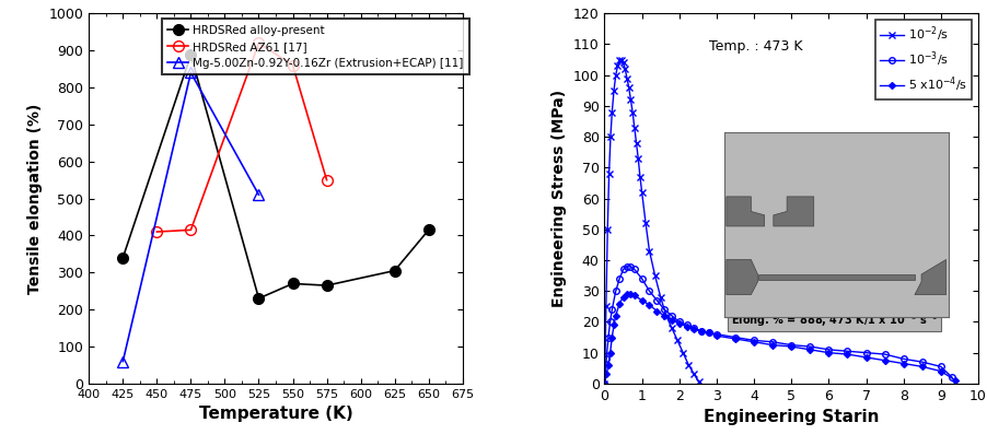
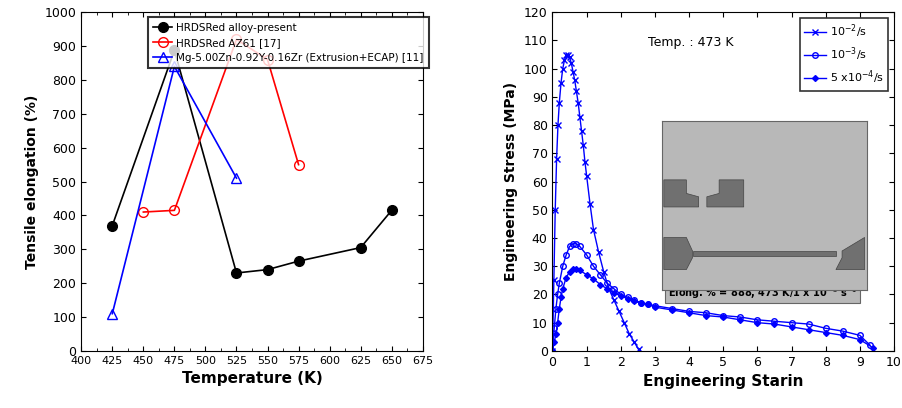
HRDSRed alloy-present/425: 340 -> 370
Mg-5.00Zn-0.92Y-0.16Zr (Extrusion+ECAP) [11]/425: 60 -> 110
HRDSRed alloy-present/550: 270 -> 240
